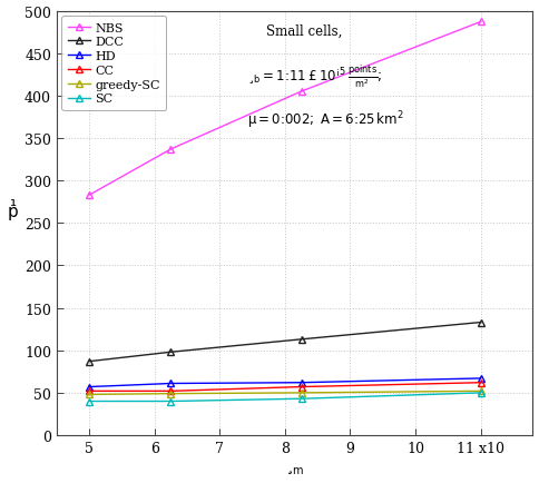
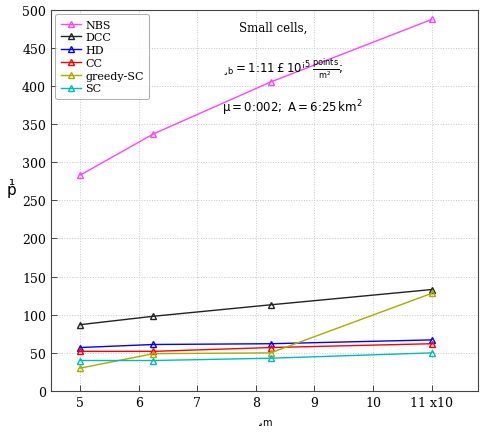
greedy-SC/5: 48 -> 30
greedy-SC/11 x10: 52 -> 128
